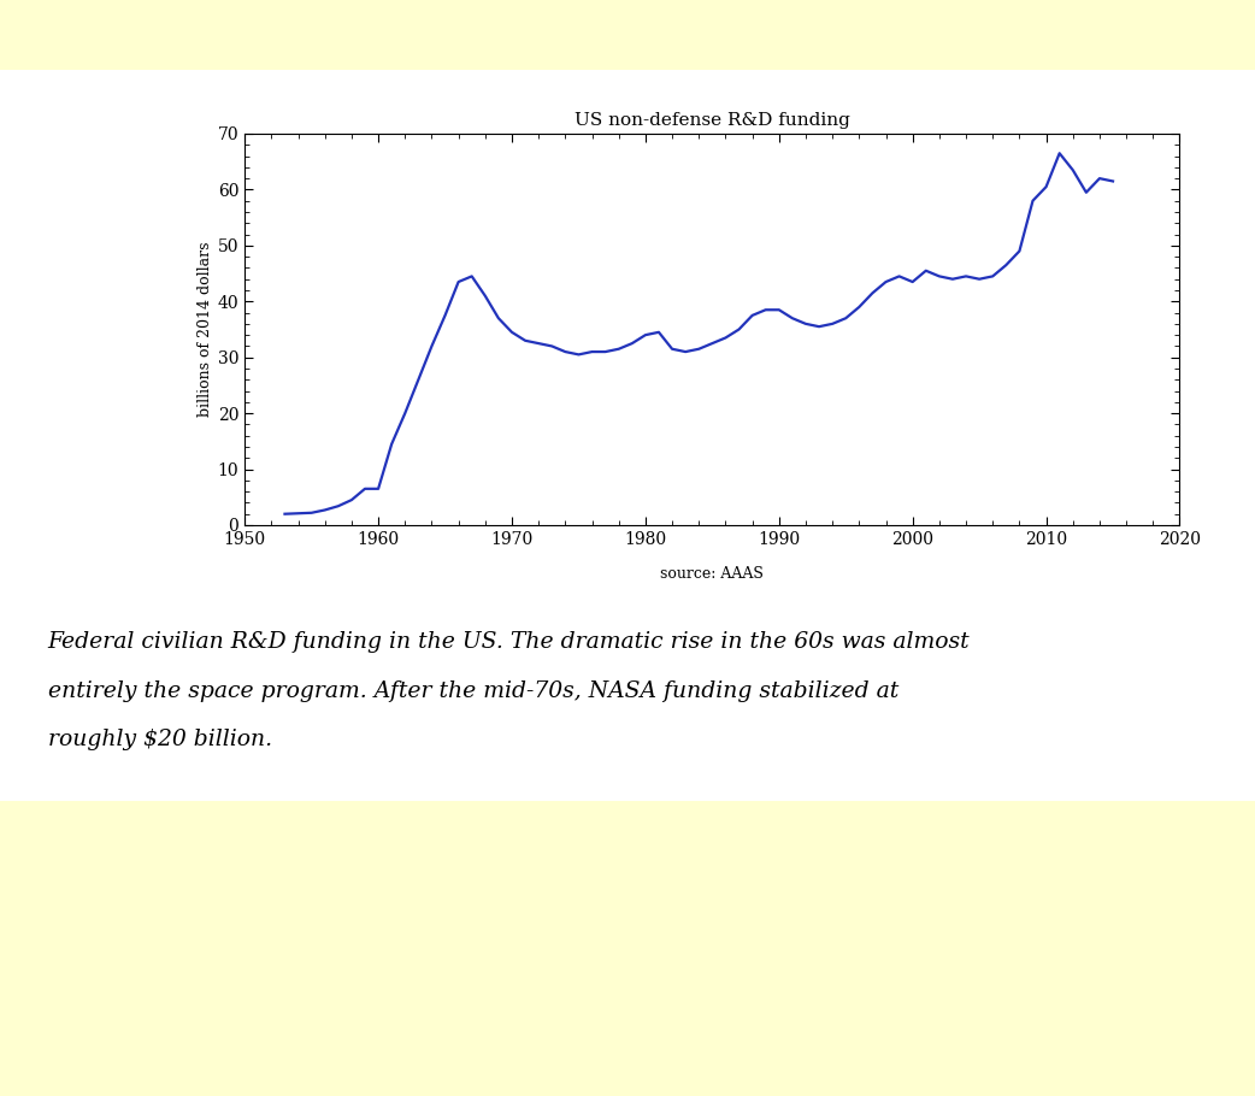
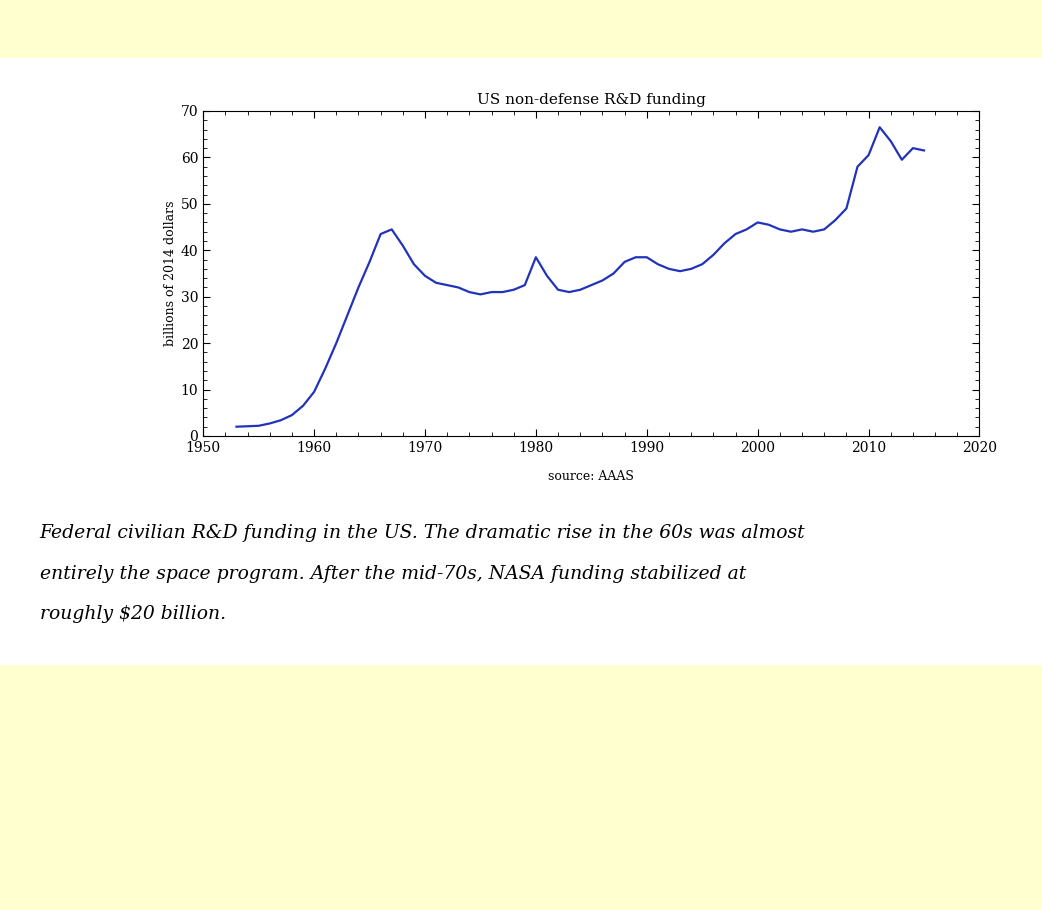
1960: 6.5 -> 9.5
1980: 34.0 -> 38.5
2000: 43.5 -> 46.0
